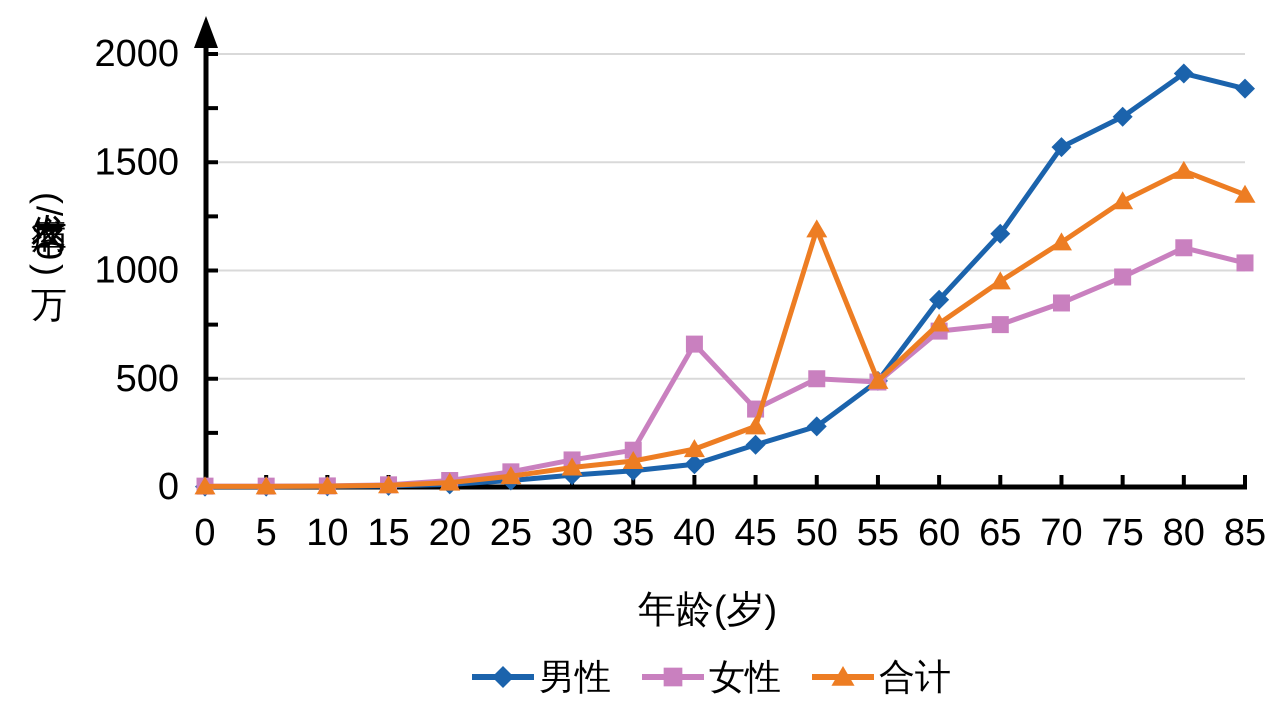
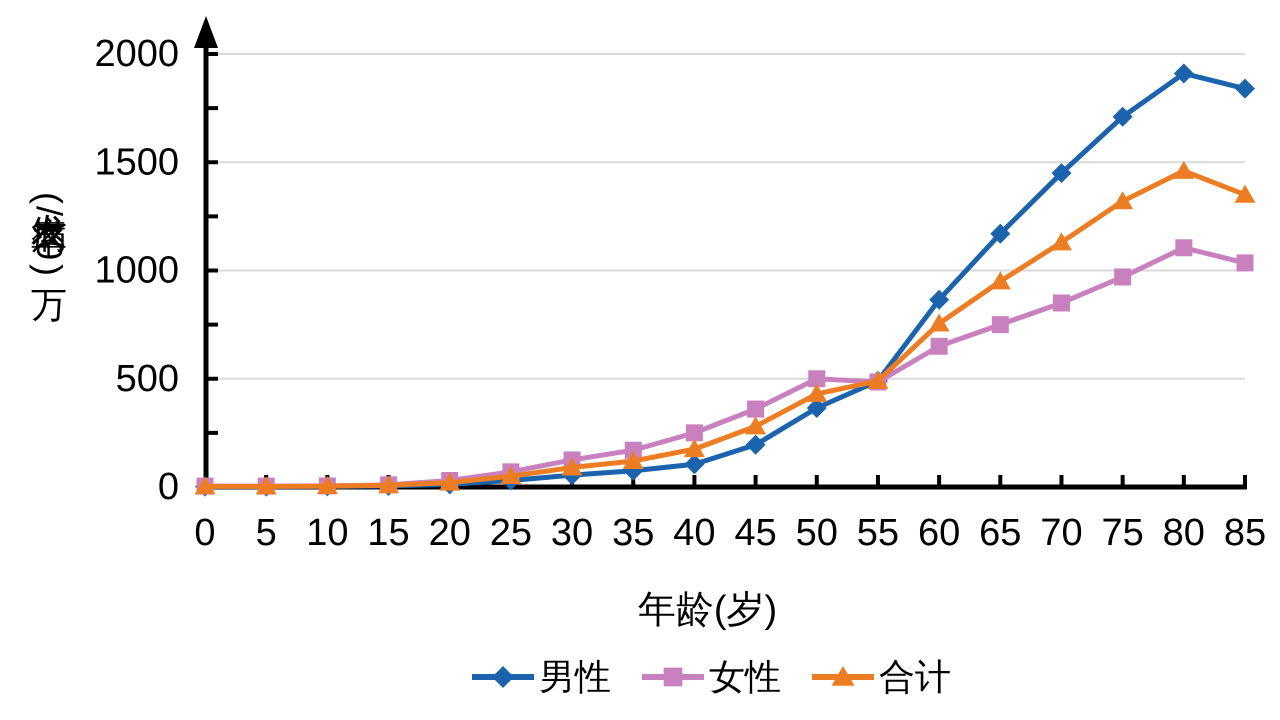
女性/40: 660 -> 250
男性/50: 280 -> 360
合计/50: 1190 -> 430
女性/60: 720 -> 650
男性/70: 1570 -> 1450
